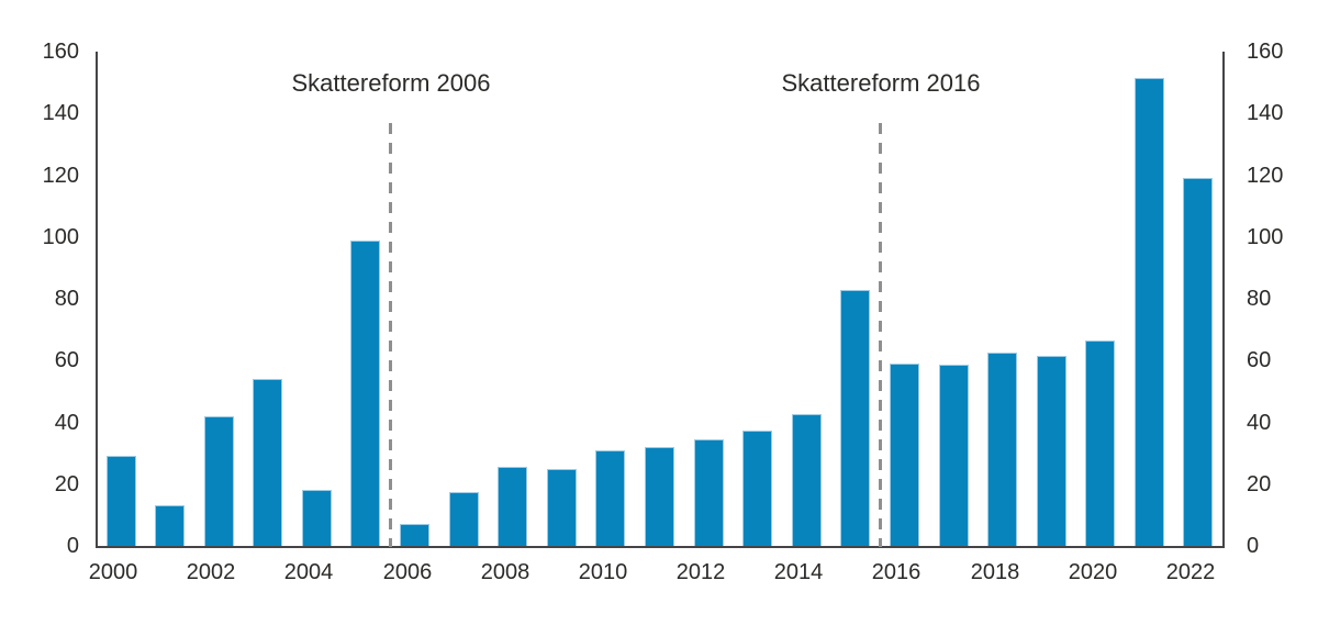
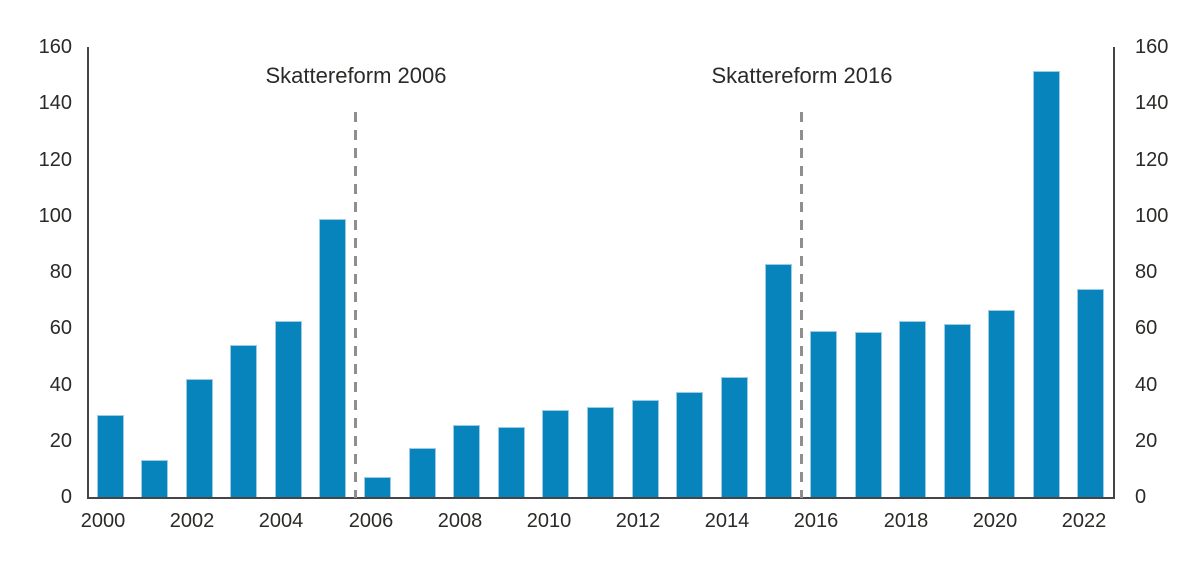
2004: 18 -> 62
2022: 119 -> 74
